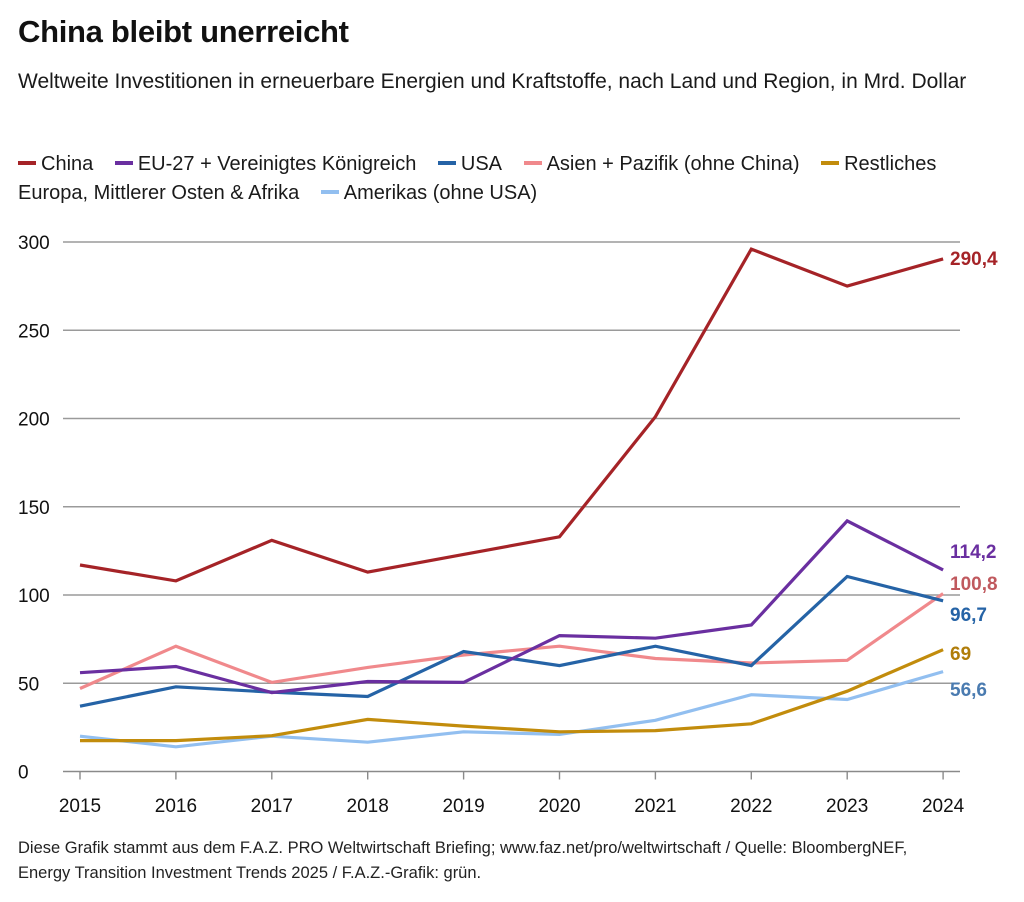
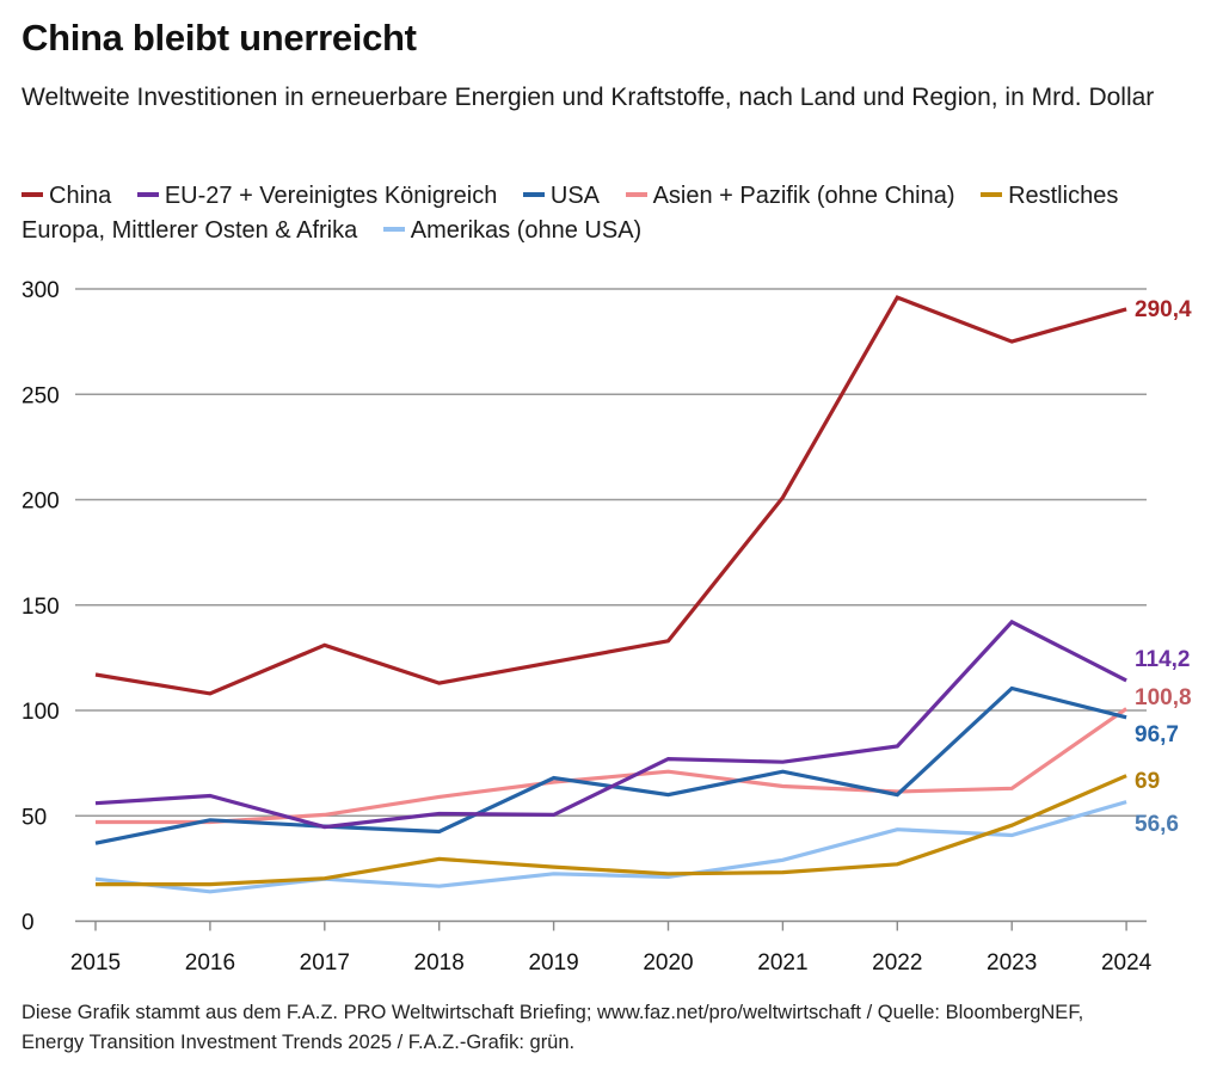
Asien + Pazifik (ohne China)/2016: 71 -> 47
